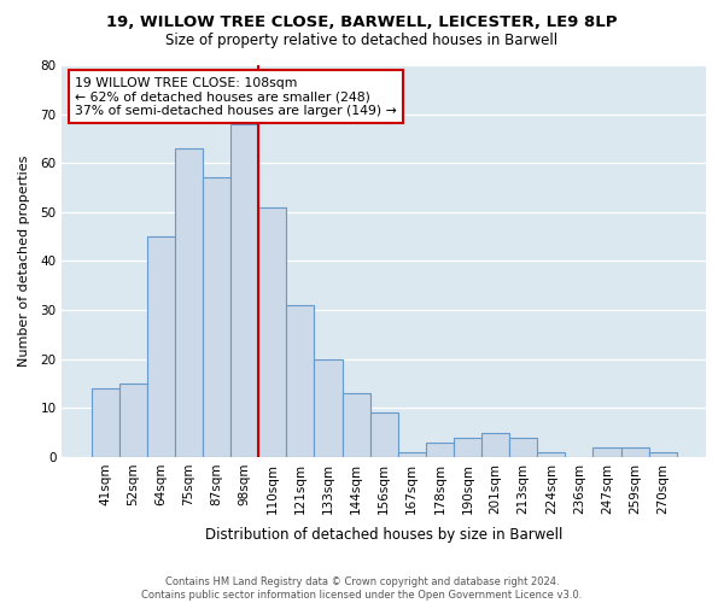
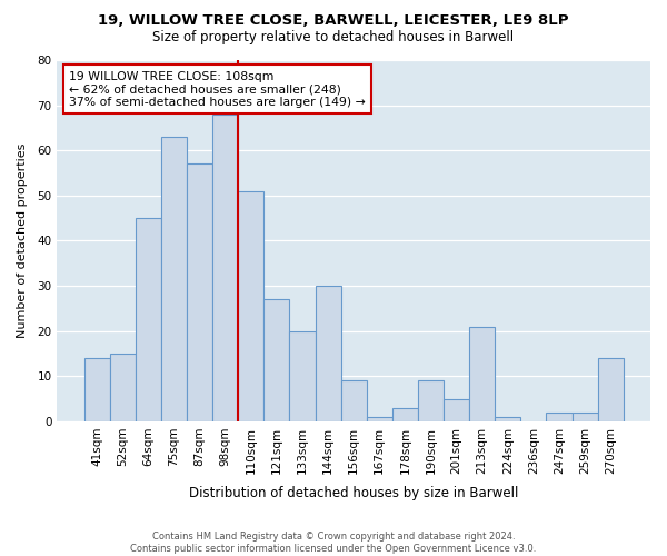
121sqm: 31 -> 27
144sqm: 13 -> 30
190sqm: 4 -> 9
213sqm: 4 -> 21
270sqm: 1 -> 14
